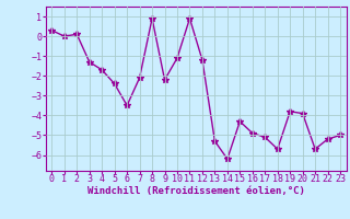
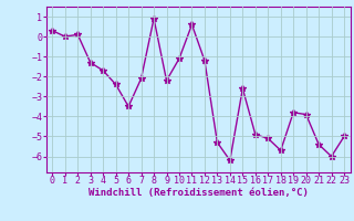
11: 0.9 -> 0.6
15: -4.3 -> -2.6
21: -5.7 -> -5.4
22: -5.2 -> -6.0
